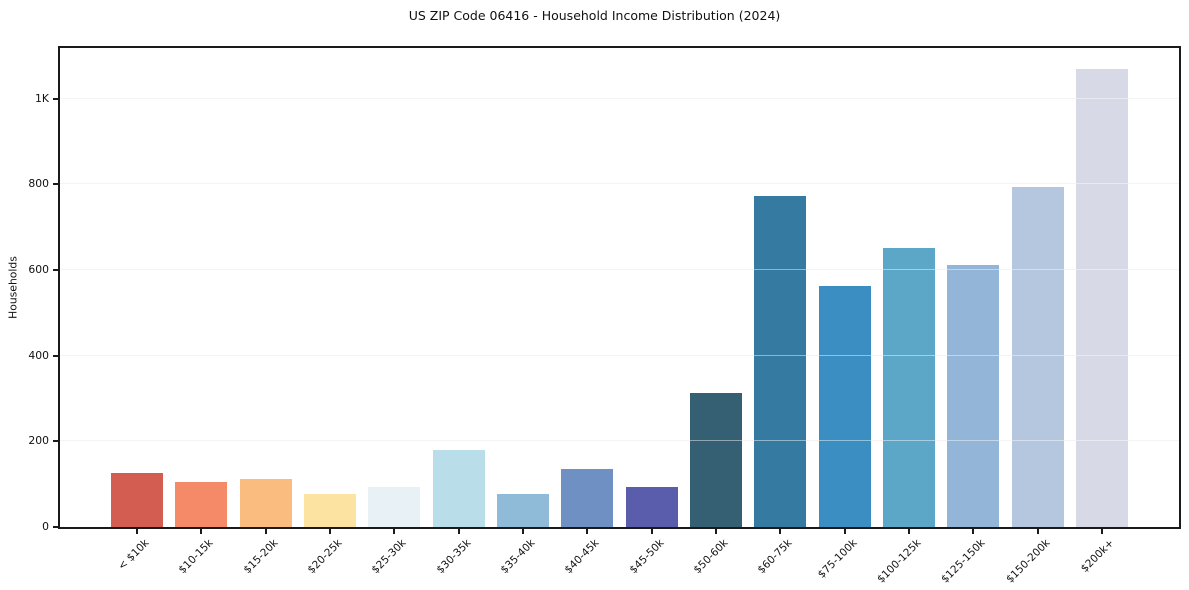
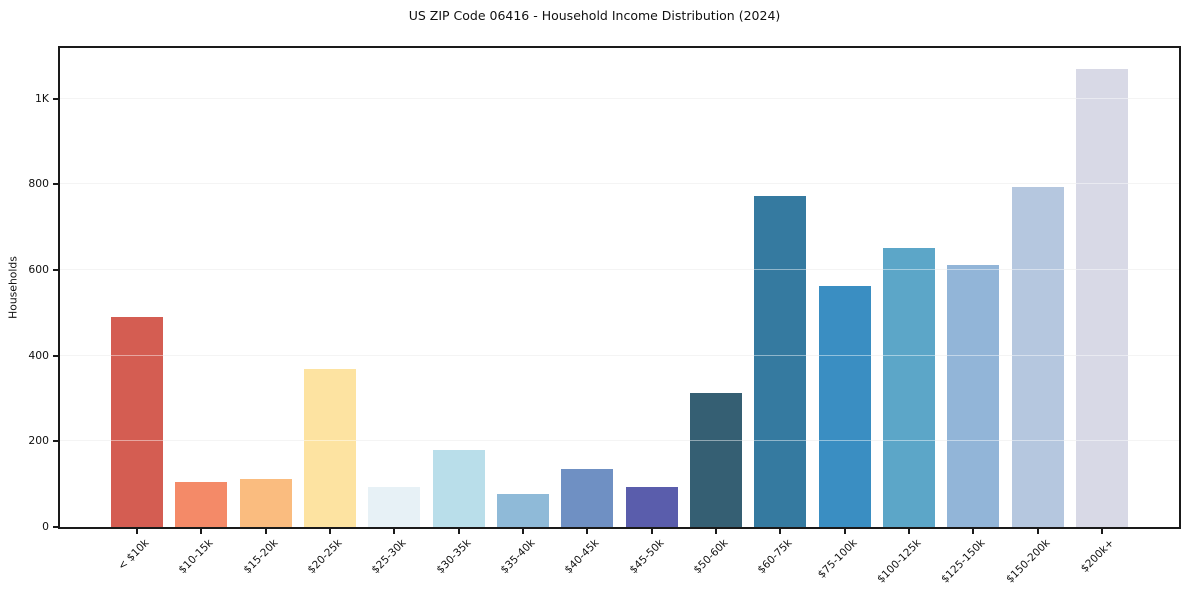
< $10k: 130 -> 490
$20-25k: 80 -> 370
